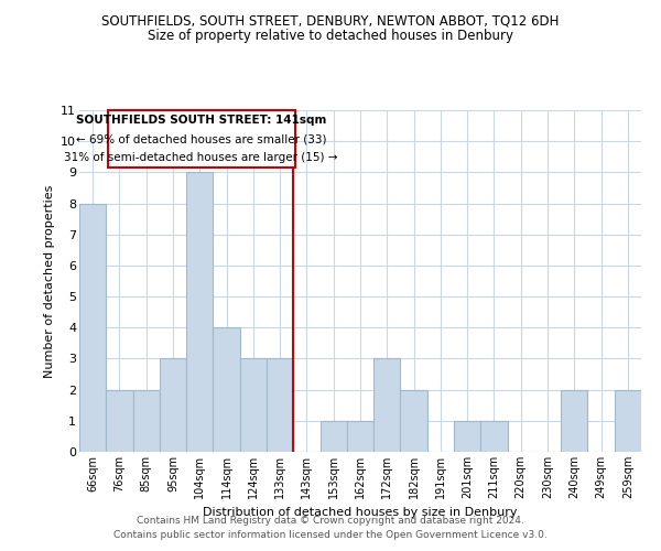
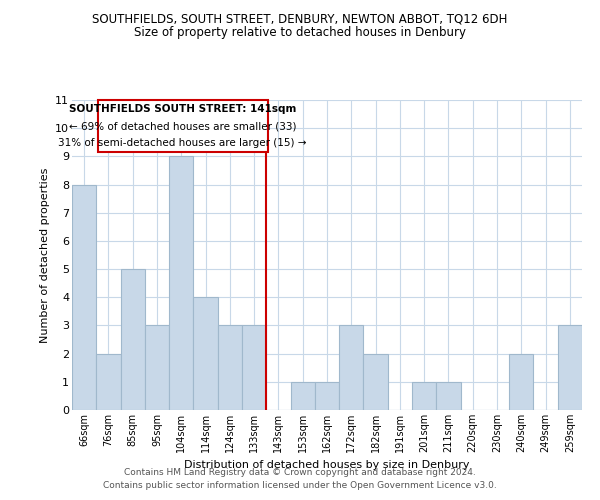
85sqm: 2 -> 5
259sqm: 2 -> 3
